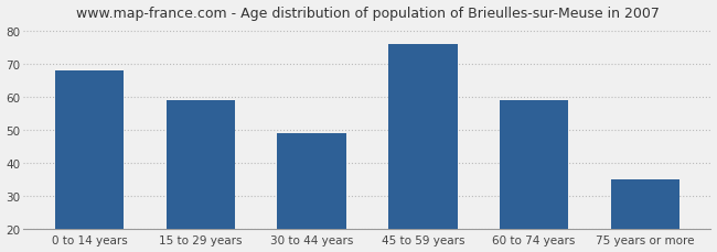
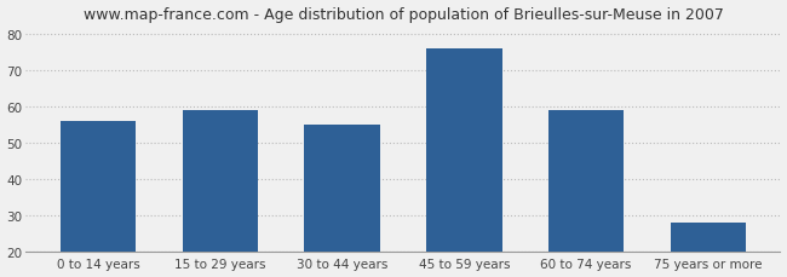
0 to 14 years: 68 -> 56
30 to 44 years: 49 -> 55
75 years or more: 35 -> 28
